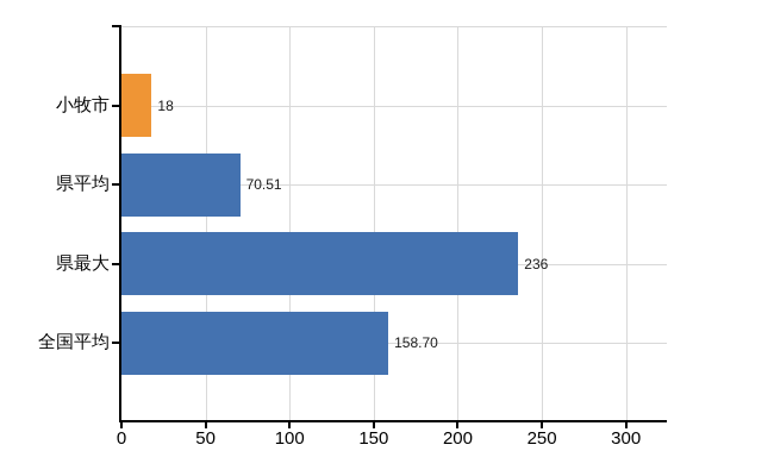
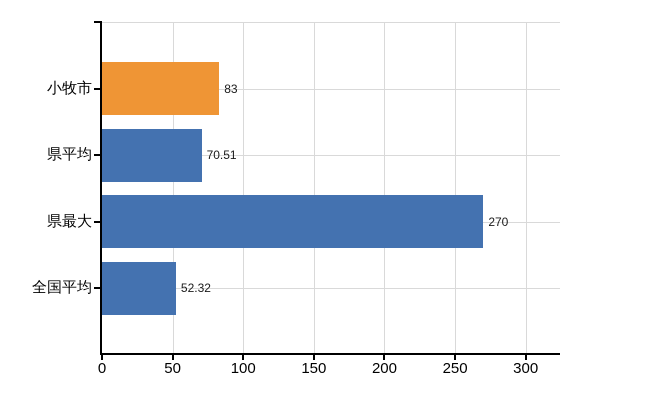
小牧市: 18 -> 83
県最大: 236 -> 270
全国平均: 158.70 -> 52.32
